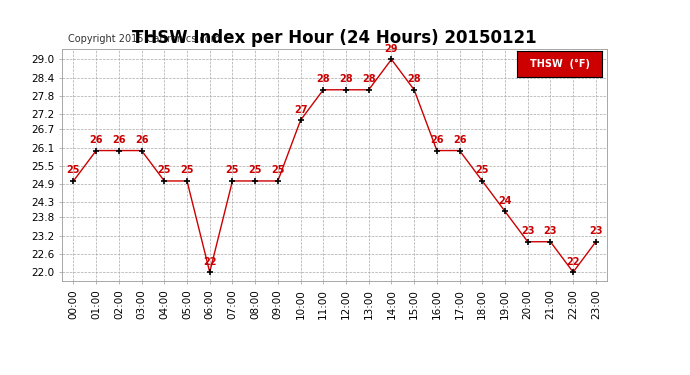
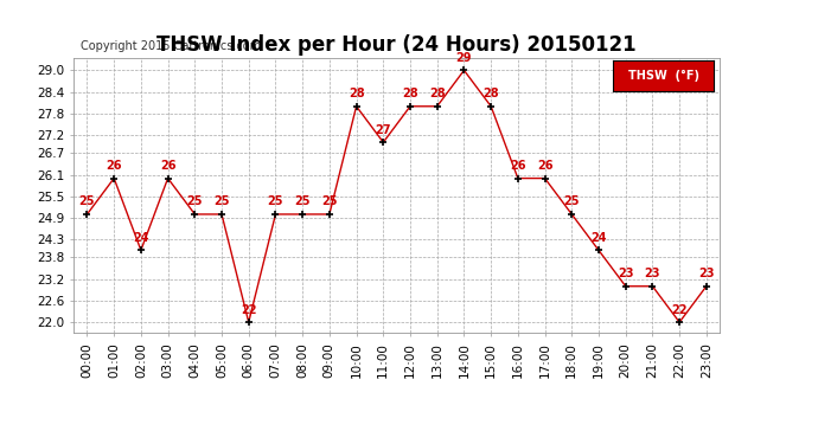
02:00: 26 -> 24
10:00: 27 -> 28
11:00: 28 -> 27
